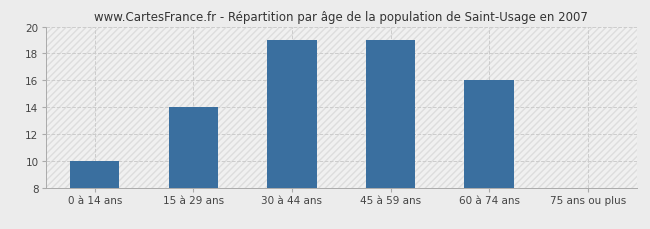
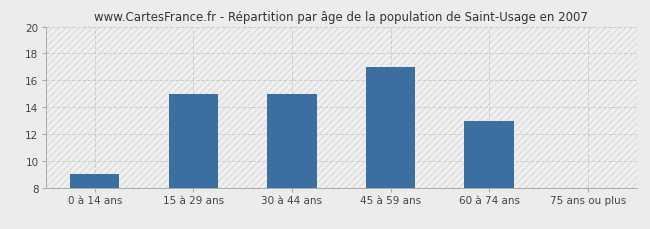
0 à 14 ans: 10 -> 9
15 à 29 ans: 14 -> 15
30 à 44 ans: 19 -> 15
45 à 59 ans: 19 -> 17
60 à 74 ans: 16 -> 13
